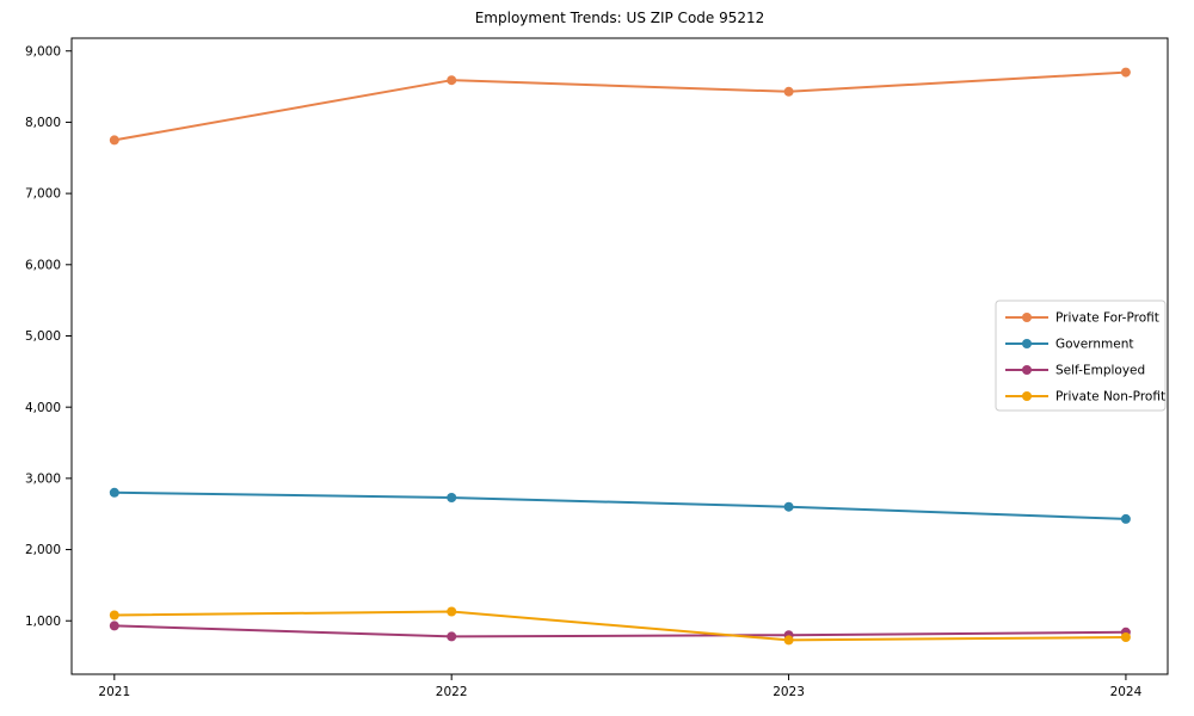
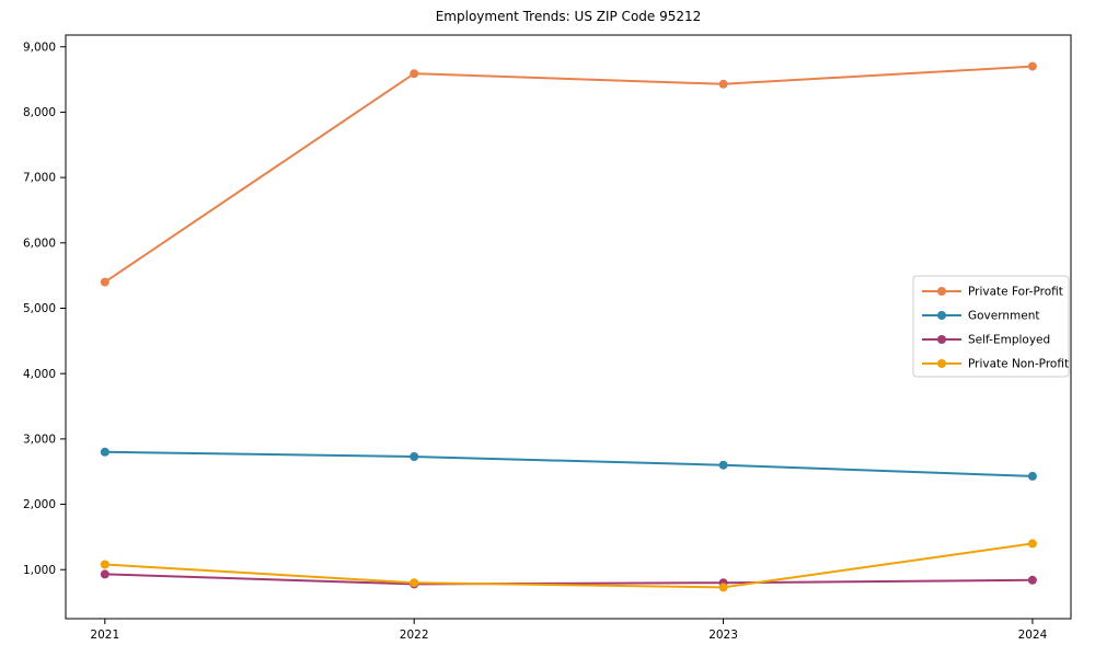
Private For-Profit/2021: 7800 -> 5400
Private Non-Profit/2022: 1100 -> 800
Private Non-Profit/2024: 800 -> 1400
